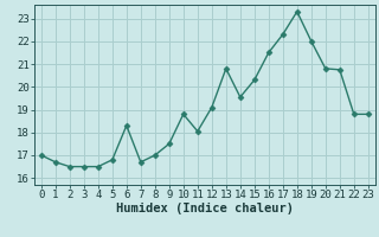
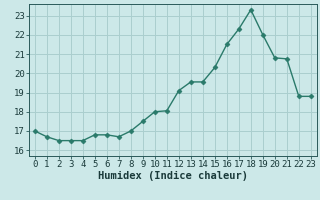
6: 18.3 -> 16.8
10: 18.8 -> 18.0
13: 20.8 -> 19.6
